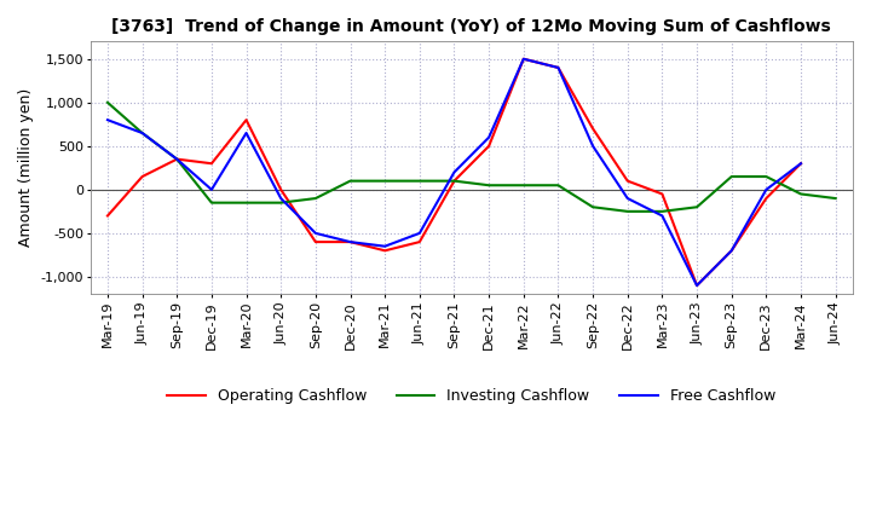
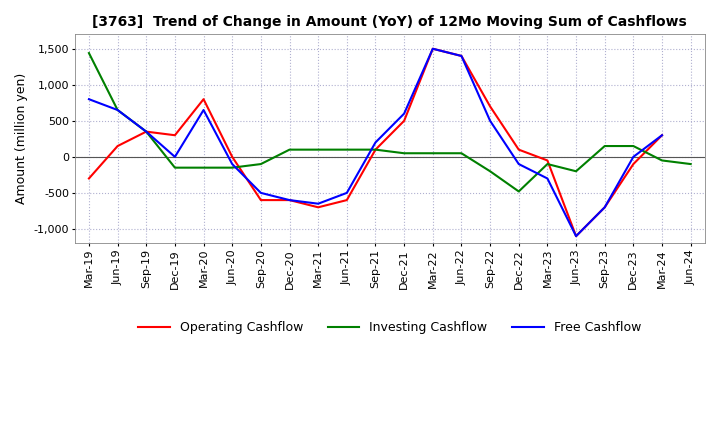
Investing Cashflow/Mar-19: 1,000 -> 1,440
Investing Cashflow/Dec-22: -250 -> -480
Investing Cashflow/Mar-23: -250 -> -100
